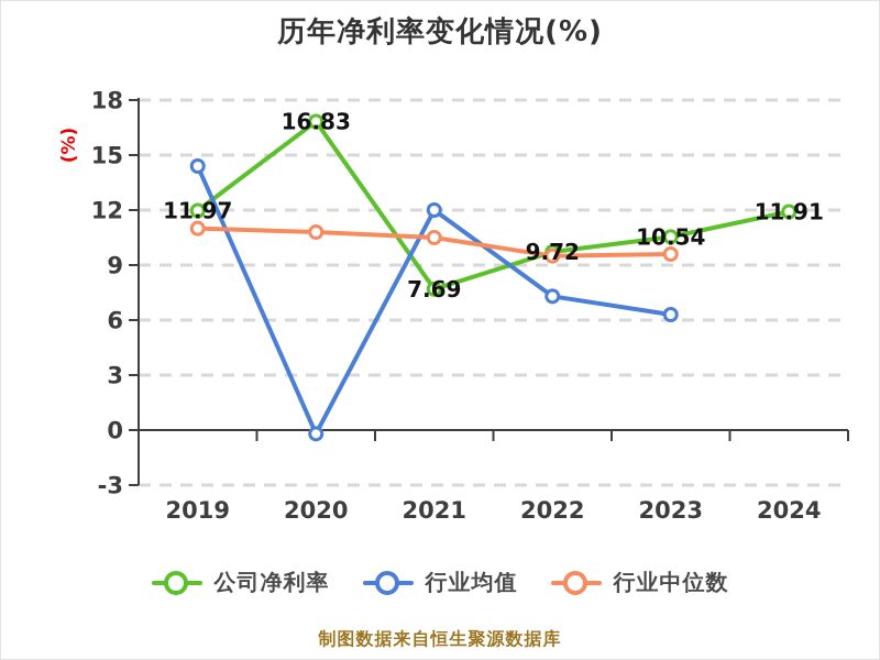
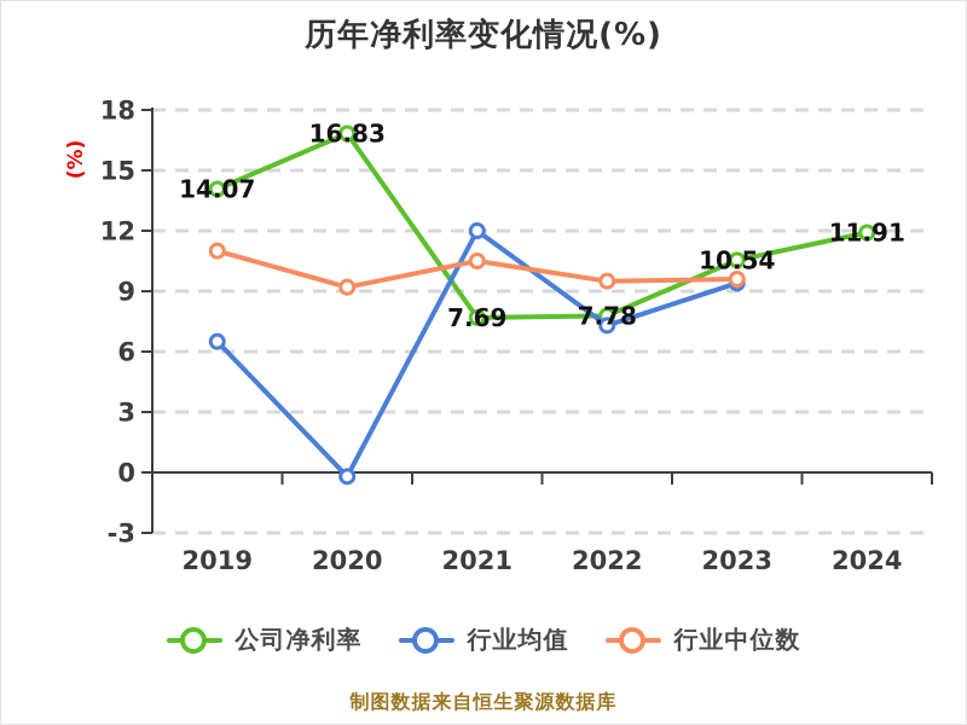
公司净利率/2019: 11.97 -> 14.07
行业均值/2019: 14.4 -> 6.5
行业中位数/2020: 10.8 -> 9.2
公司净利率/2022: 9.72 -> 7.78
行业均值/2023: 6.3 -> 9.4
